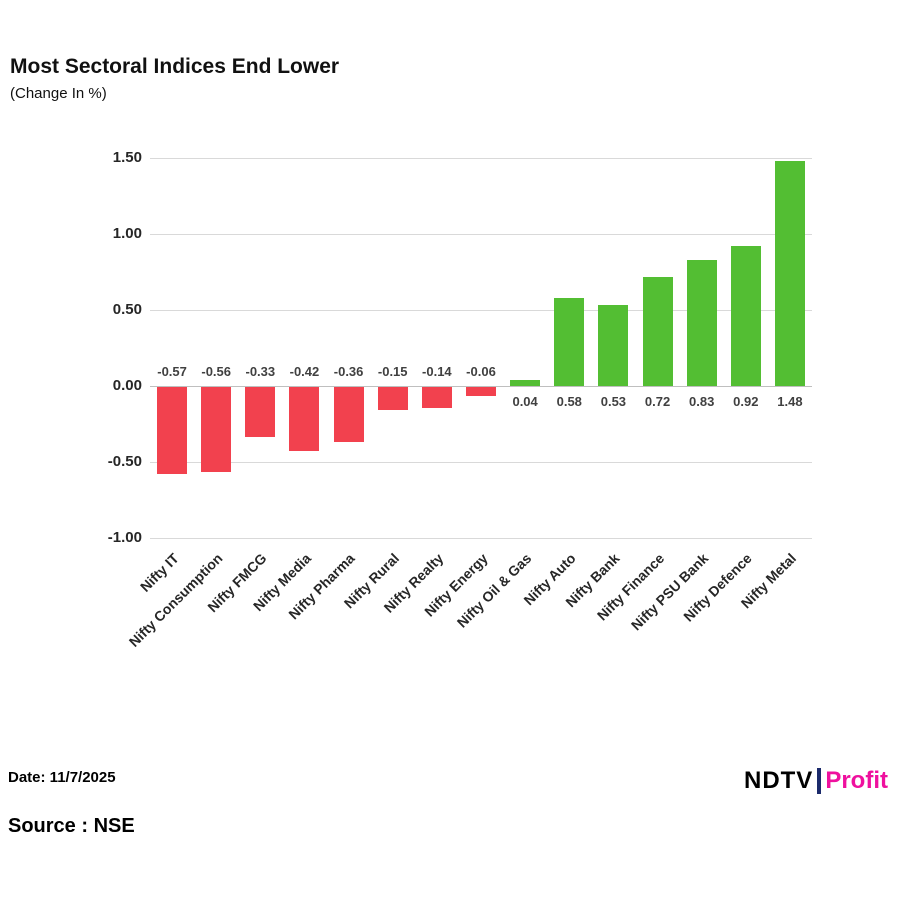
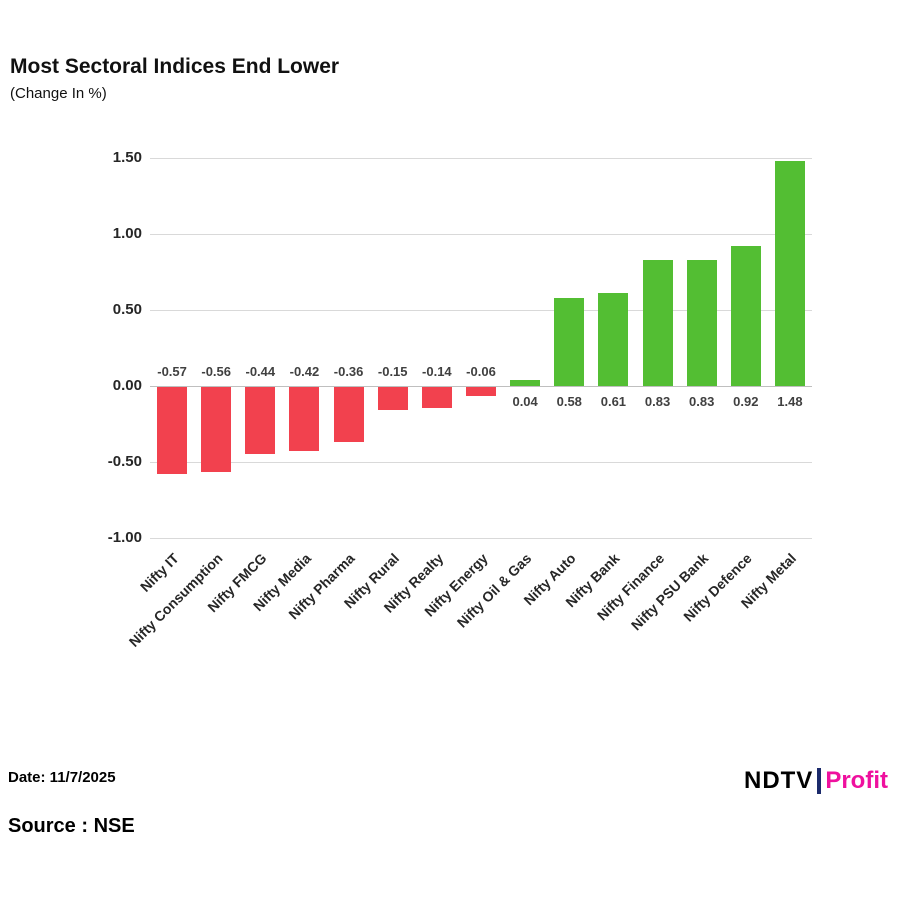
Nifty FMCG: -0.33 -> -0.44
Nifty Bank: 0.53 -> 0.61
Nifty Finance: 0.72 -> 0.83
